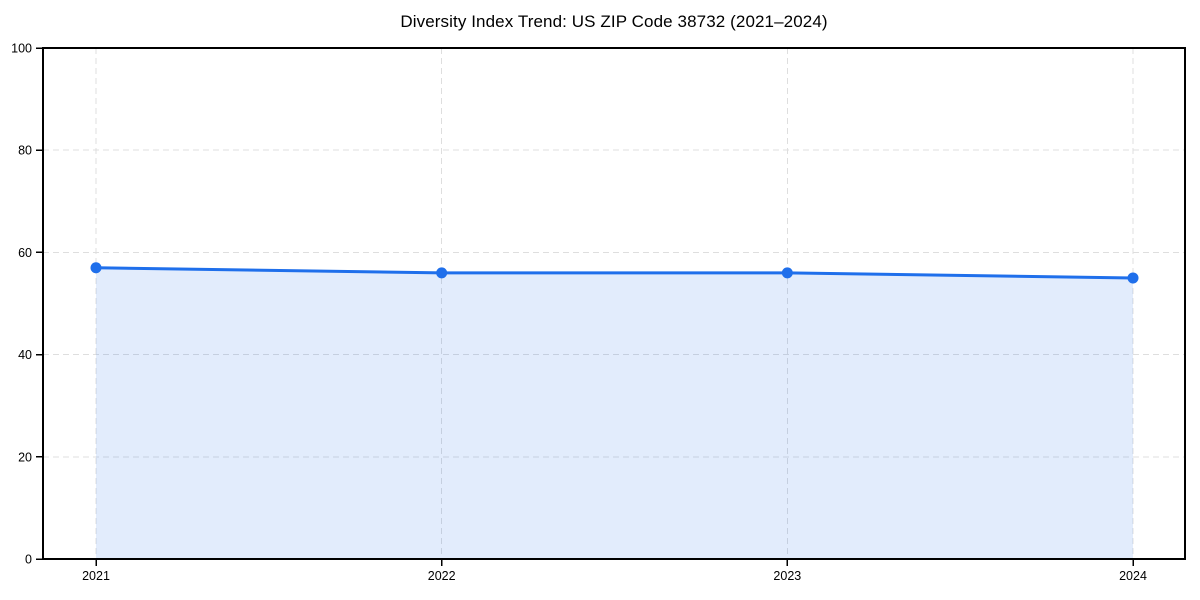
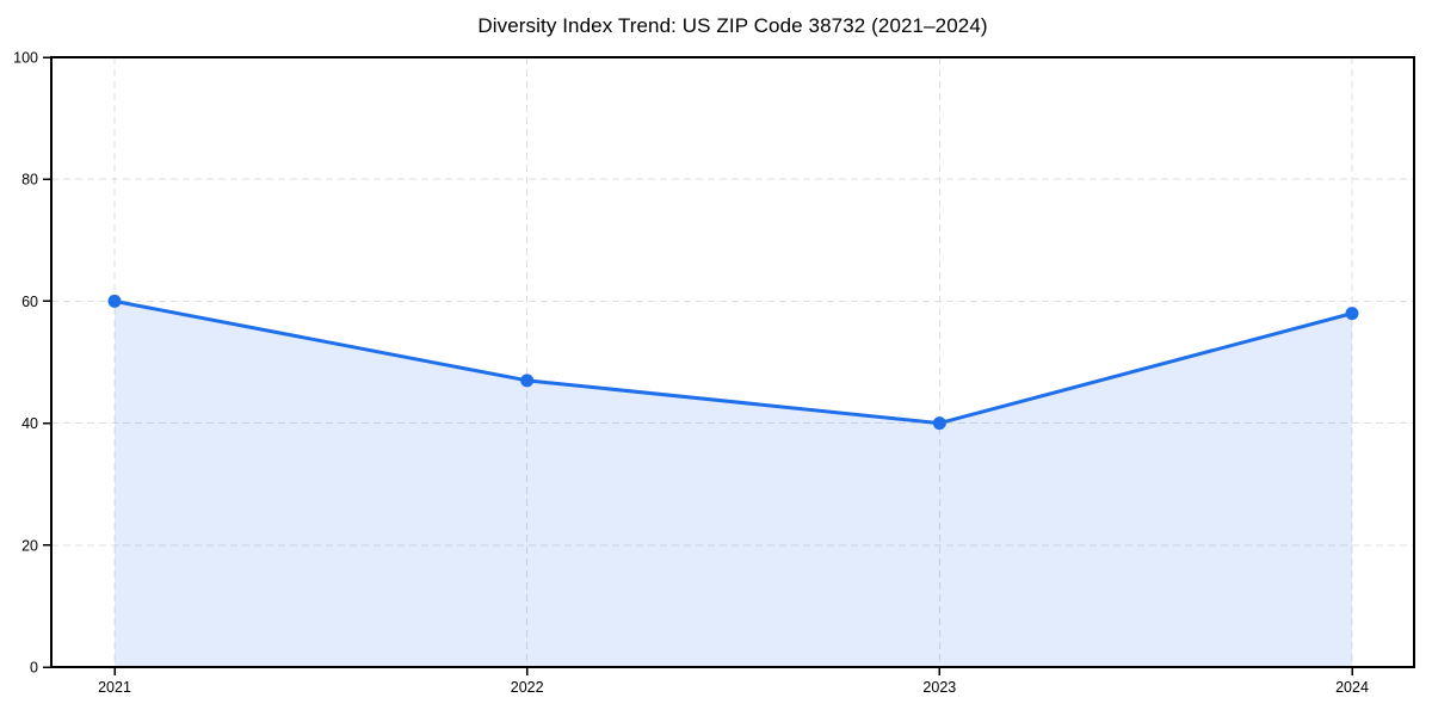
2021: 57 -> 60
2022: 56 -> 47
2023: 56 -> 40
2024: 55 -> 58
